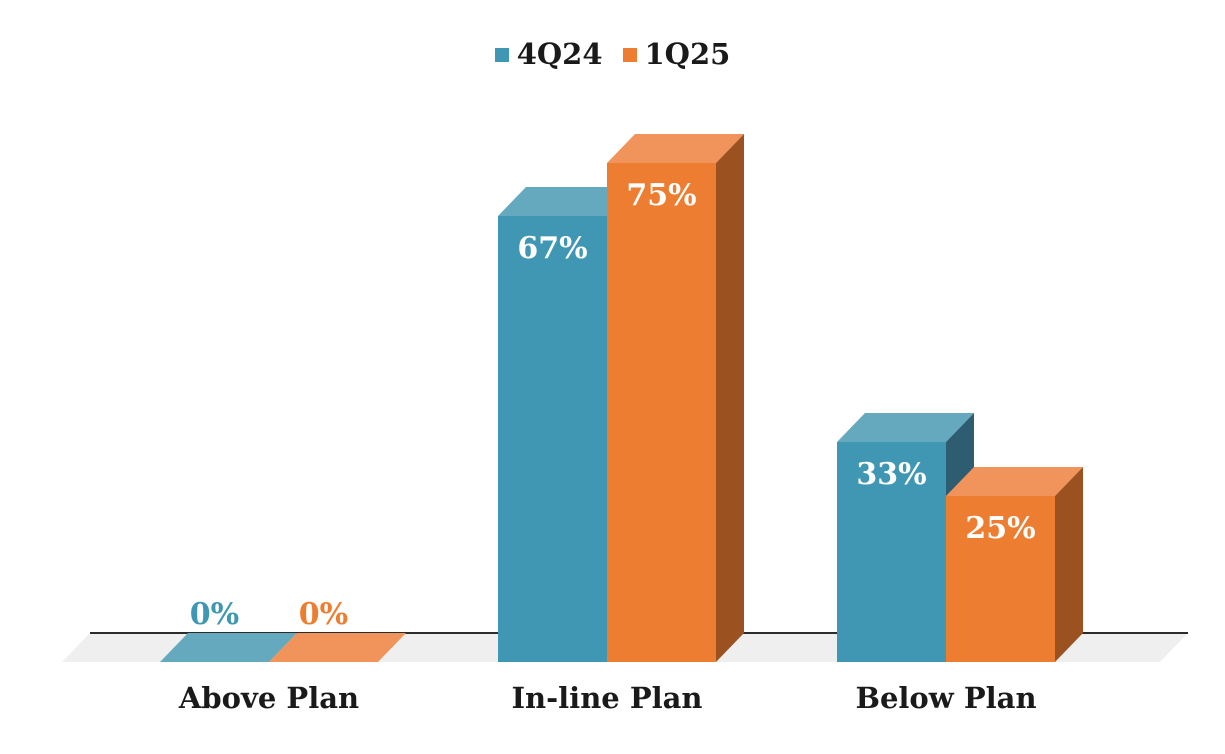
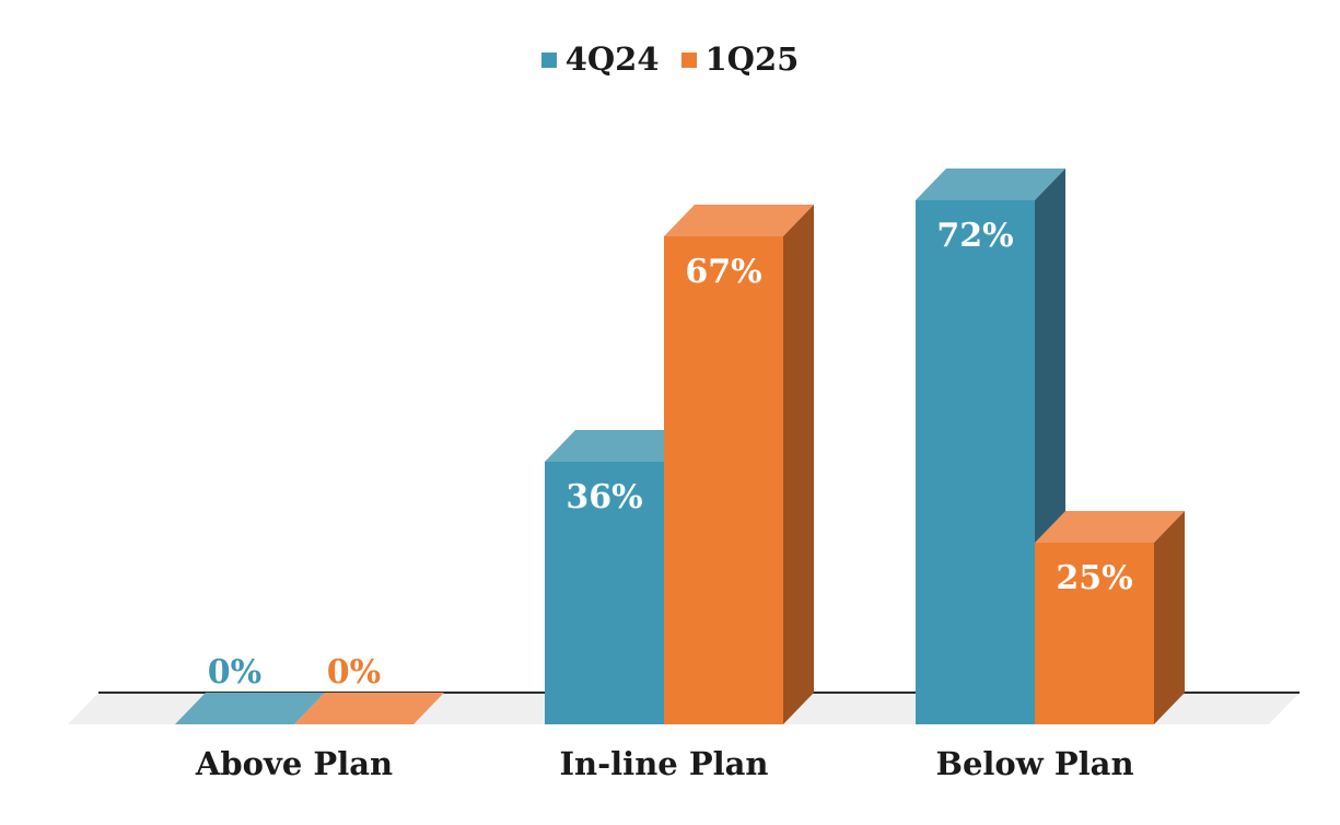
4Q24/In-line Plan: 67% -> 36%
1Q25/In-line Plan: 75% -> 67%
4Q24/Below Plan: 33% -> 72%
